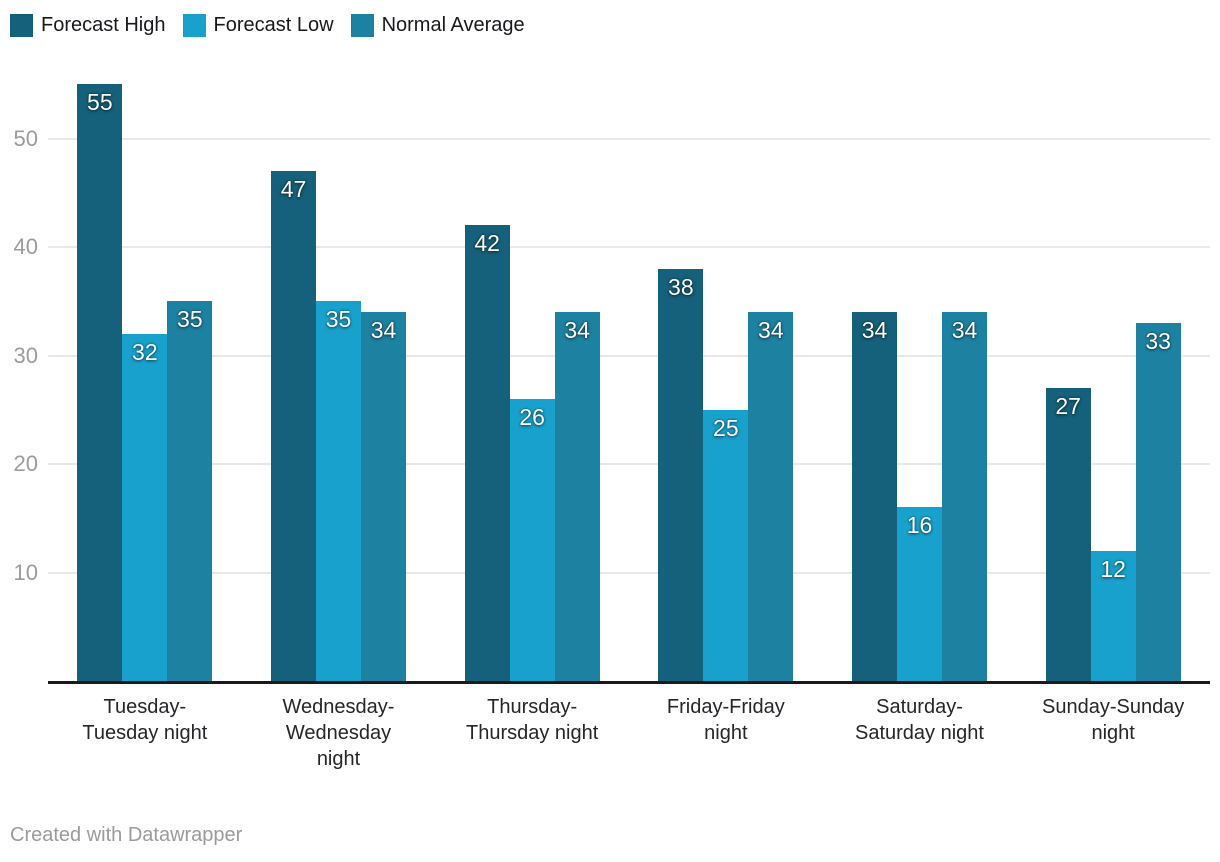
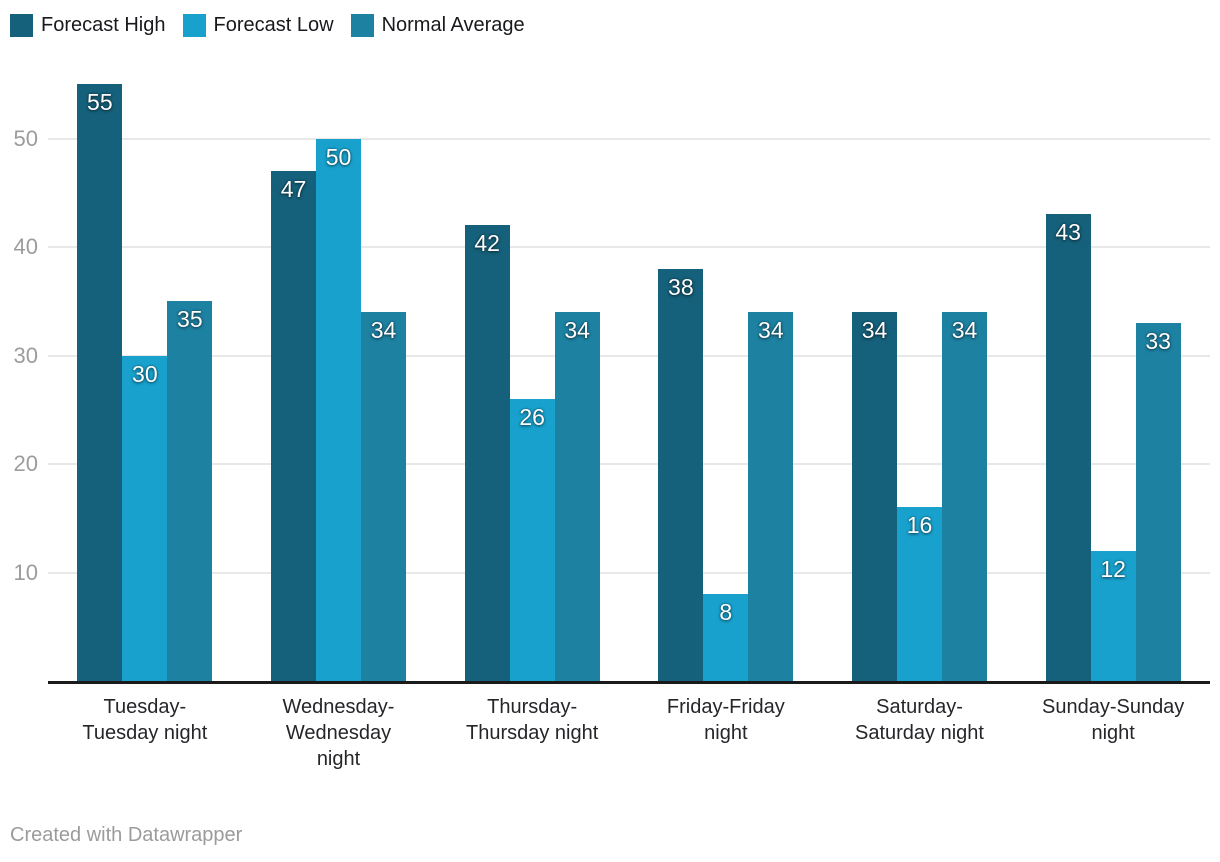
Forecast Low/Tuesday-Tuesday night: 32 -> 30
Forecast Low/Wednesday-Wednesday night: 35 -> 50
Forecast Low/Friday-Friday night: 25 -> 8
Forecast High/Sunday-Sunday night: 27 -> 43
